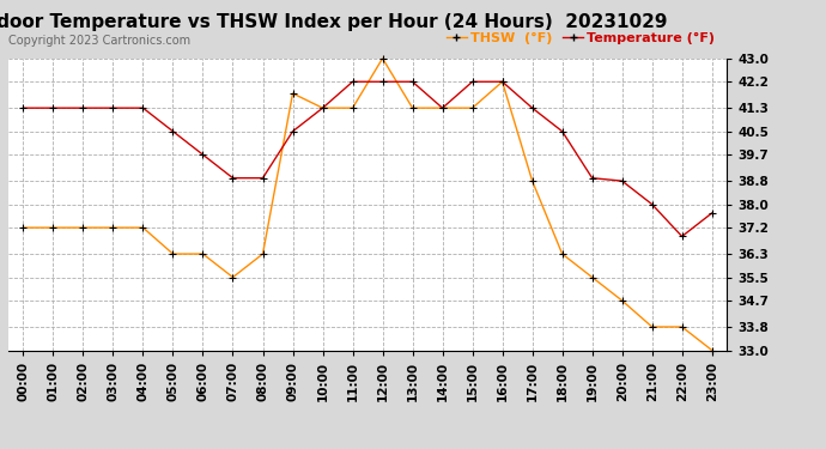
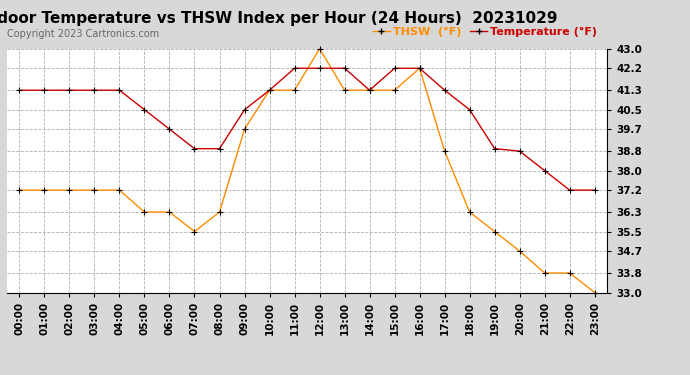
THSW (°F)/09:00: 41.8 -> 39.7
Temperature (°F)/22:00: 36.9 -> 37.2
Temperature (°F)/23:00: 37.7 -> 37.2
